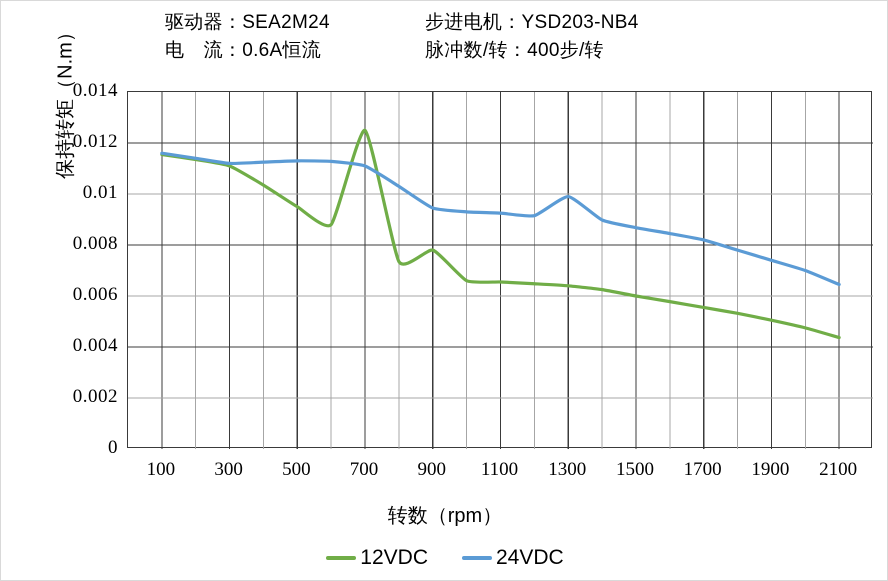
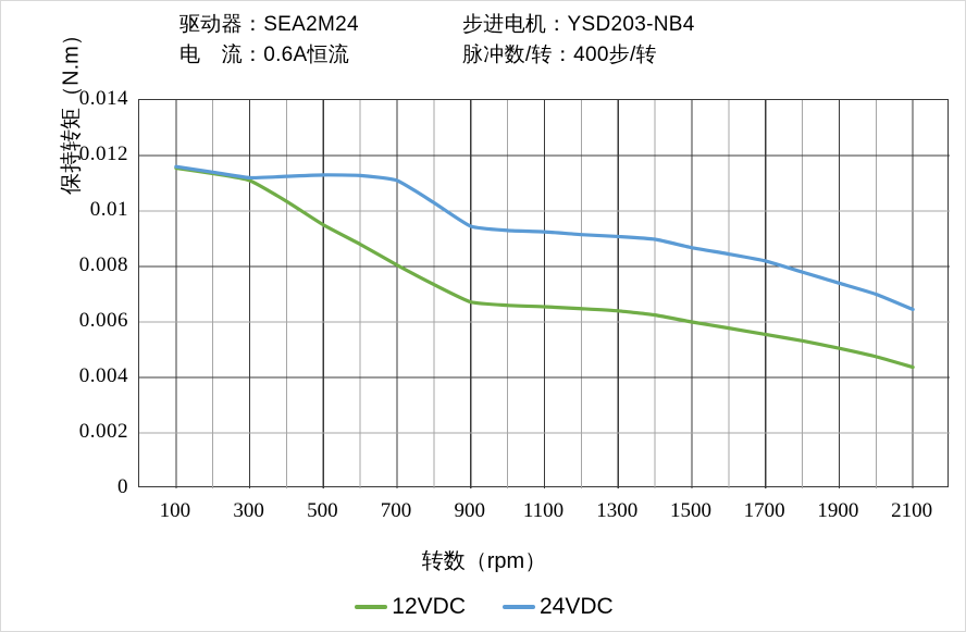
12VDC/700: 0.0125 -> 0.0080
12VDC/900: 0.0078 -> 0.0067
24VDC/1300: 0.0099 -> 0.0091
